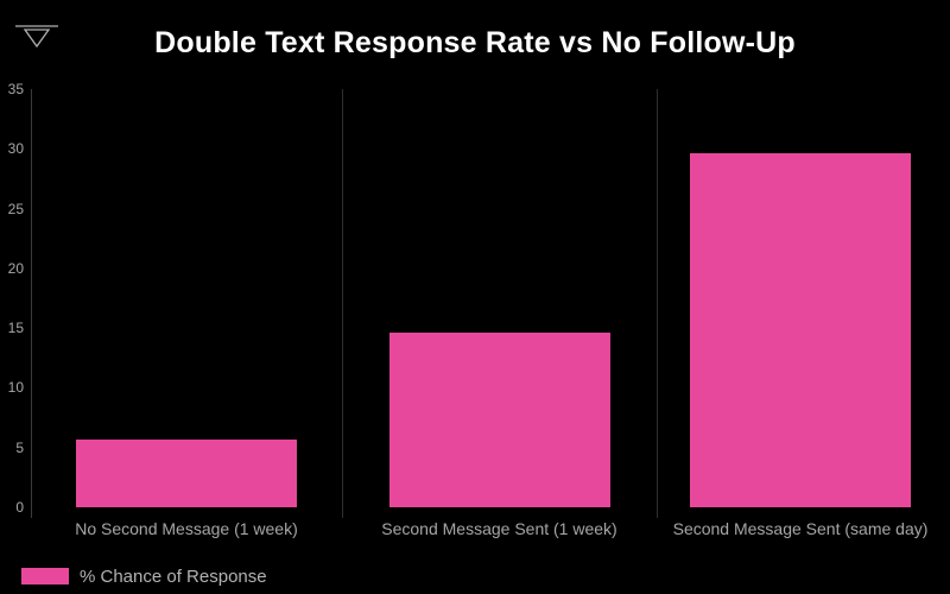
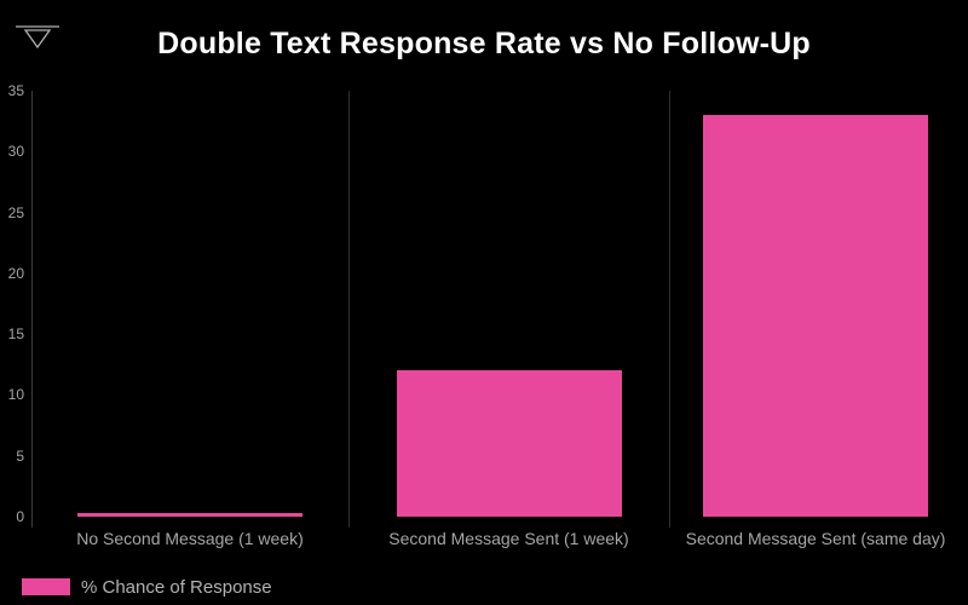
No Second Message (1 week): 5.7 -> 0.3
Second Message Sent (1 week): 14.6 -> 12.0
Second Message Sent (same day): 29.6 -> 33.0
